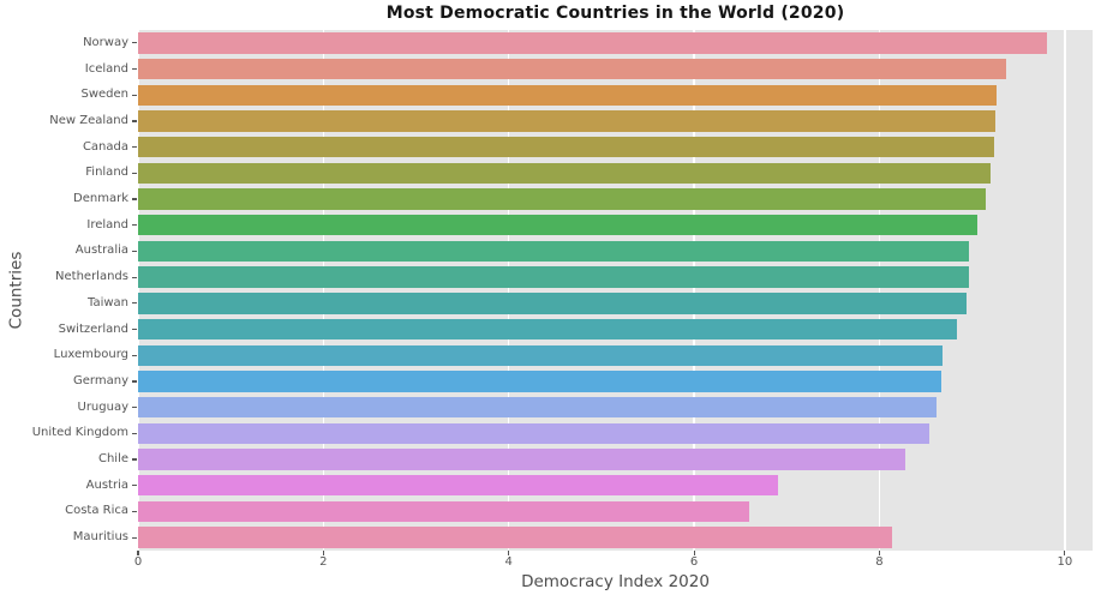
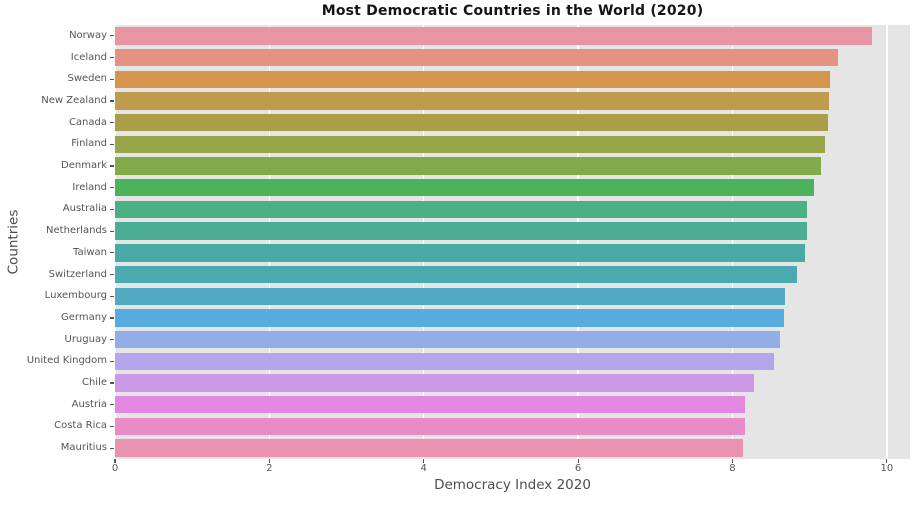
Austria: 6.9 -> 8.2
Costa Rica: 6.6 -> 8.2
